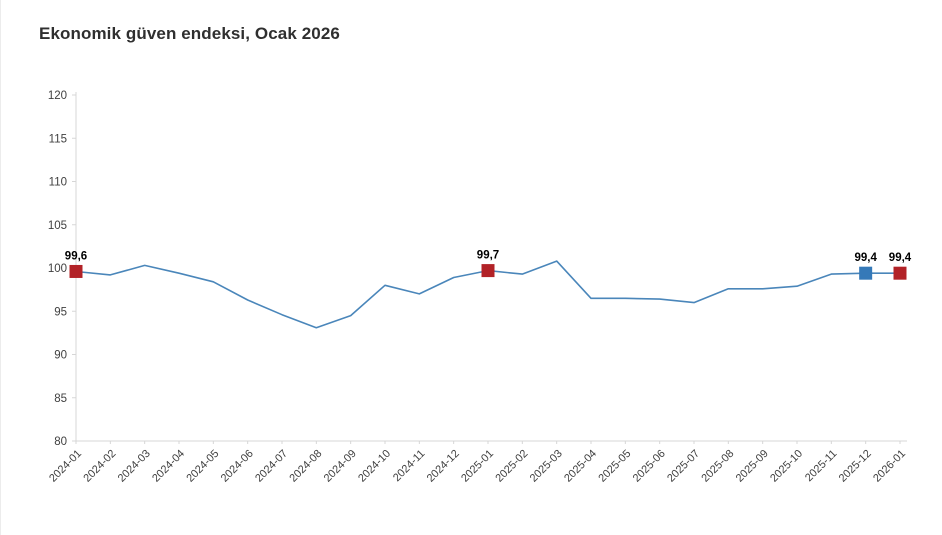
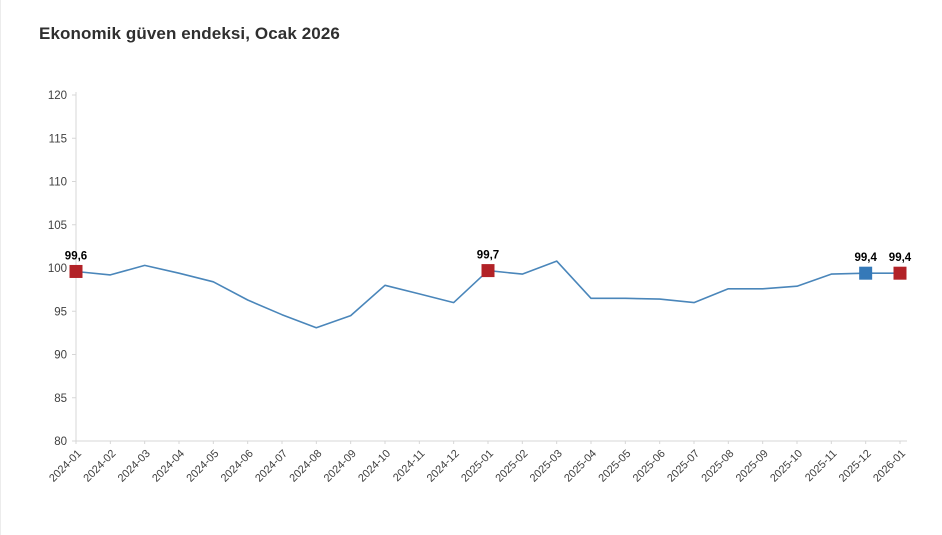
2024-12: 99 -> 96
